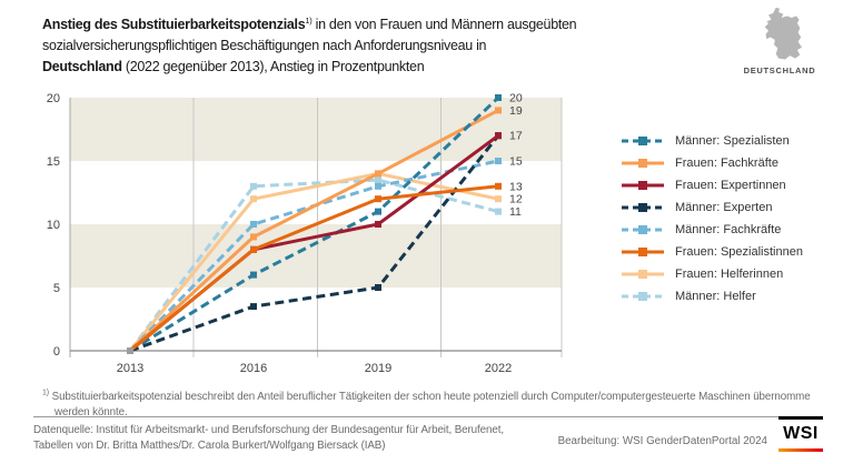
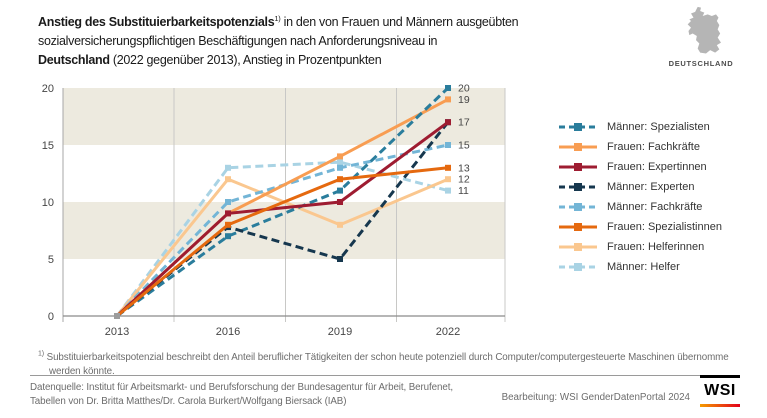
Männer: Spezialisten/2016: 6 -> 7
Frauen: Expertinnen/2016: 8 -> 9
Männer: Experten/2016: 3.5 -> 7.8
Frauen: Helferinnen/2019: 14 -> 8
